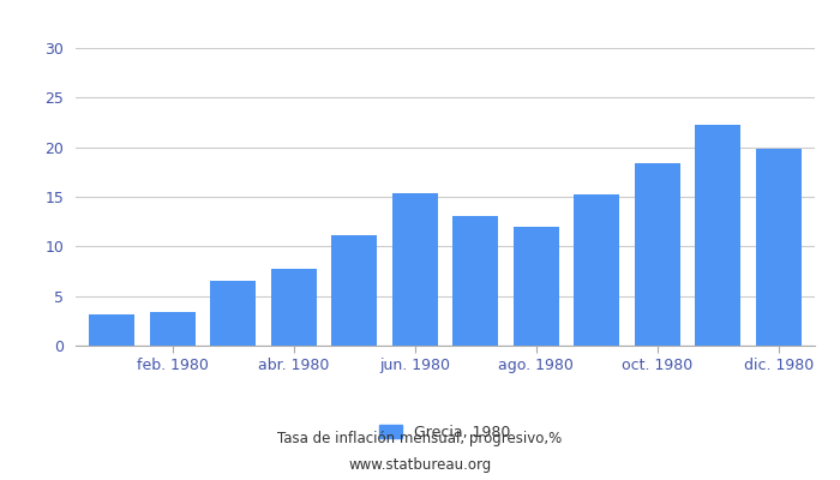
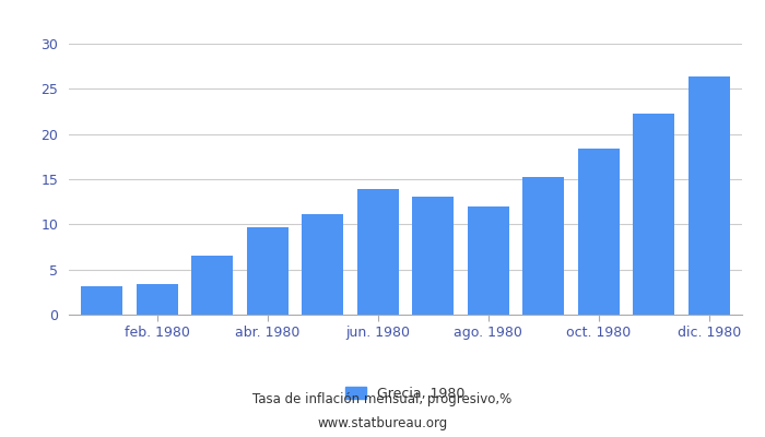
abr. 1980: 7.8 -> 9.7
jun. 1980: 15.4 -> 13.9
dic. 1980: 19.8 -> 26.4
